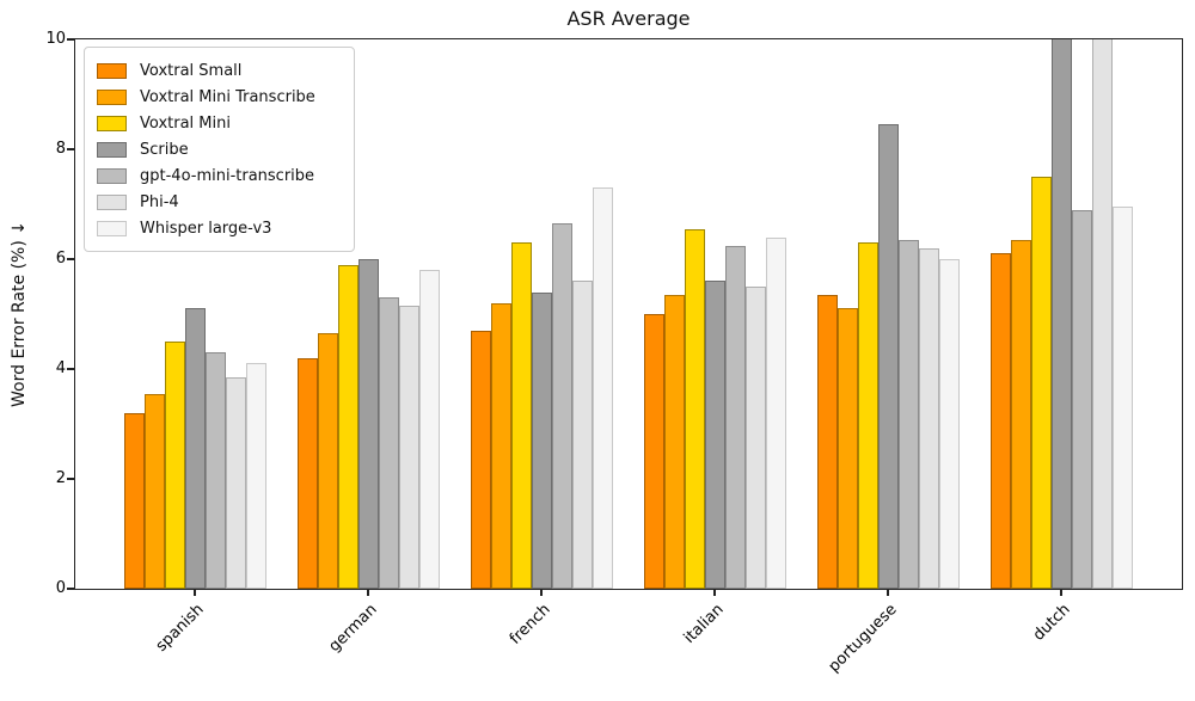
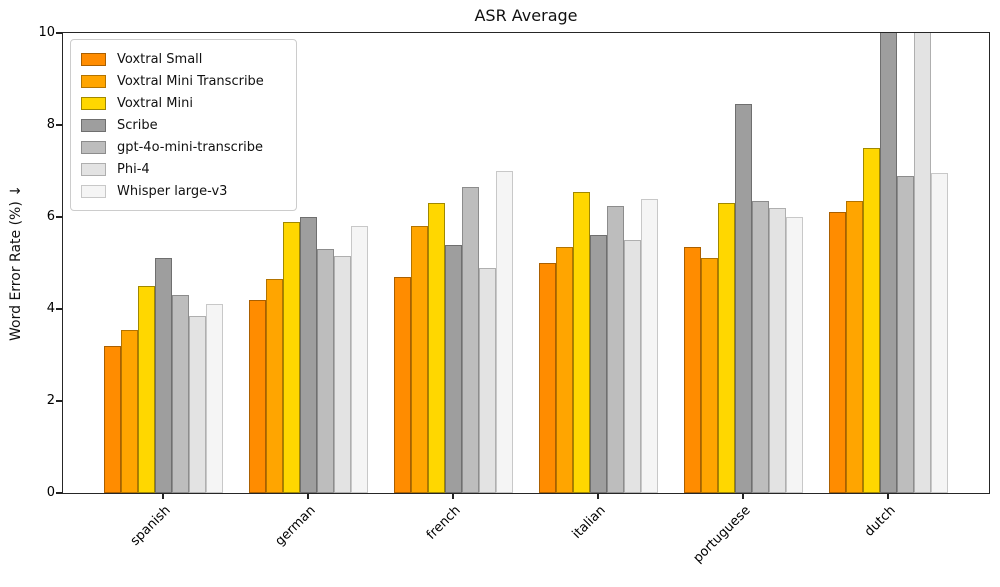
Voxtral Mini Transcribe/french: 5.2 -> 5.8
Phi-4/french: 5.6 -> 4.9
Whisper large-v3/french: 7.3 -> 7.0
